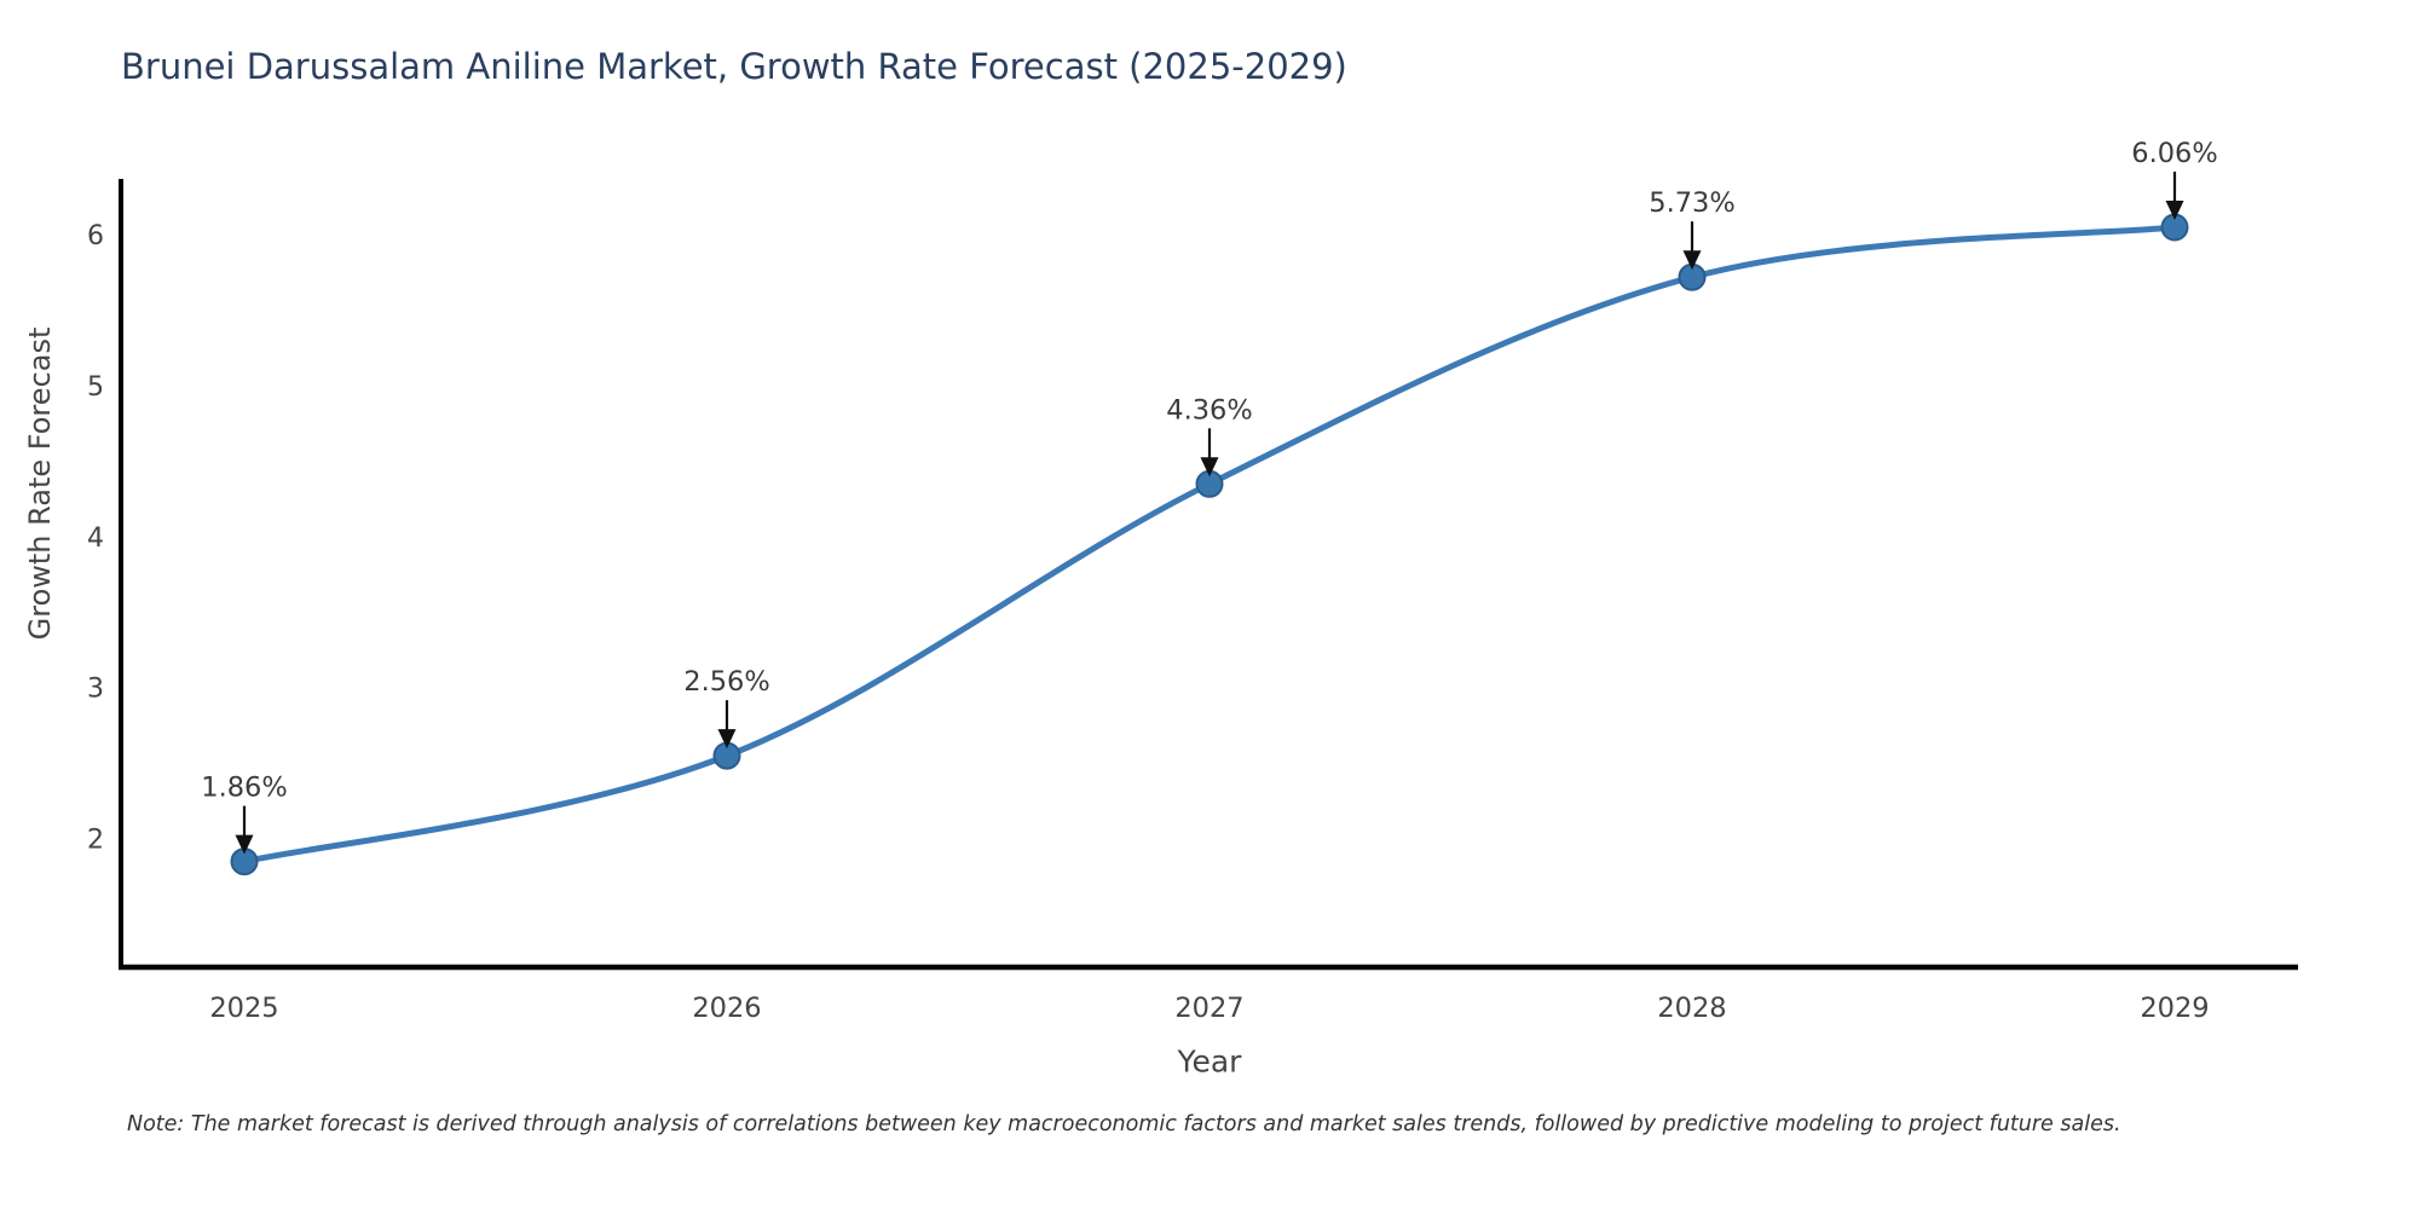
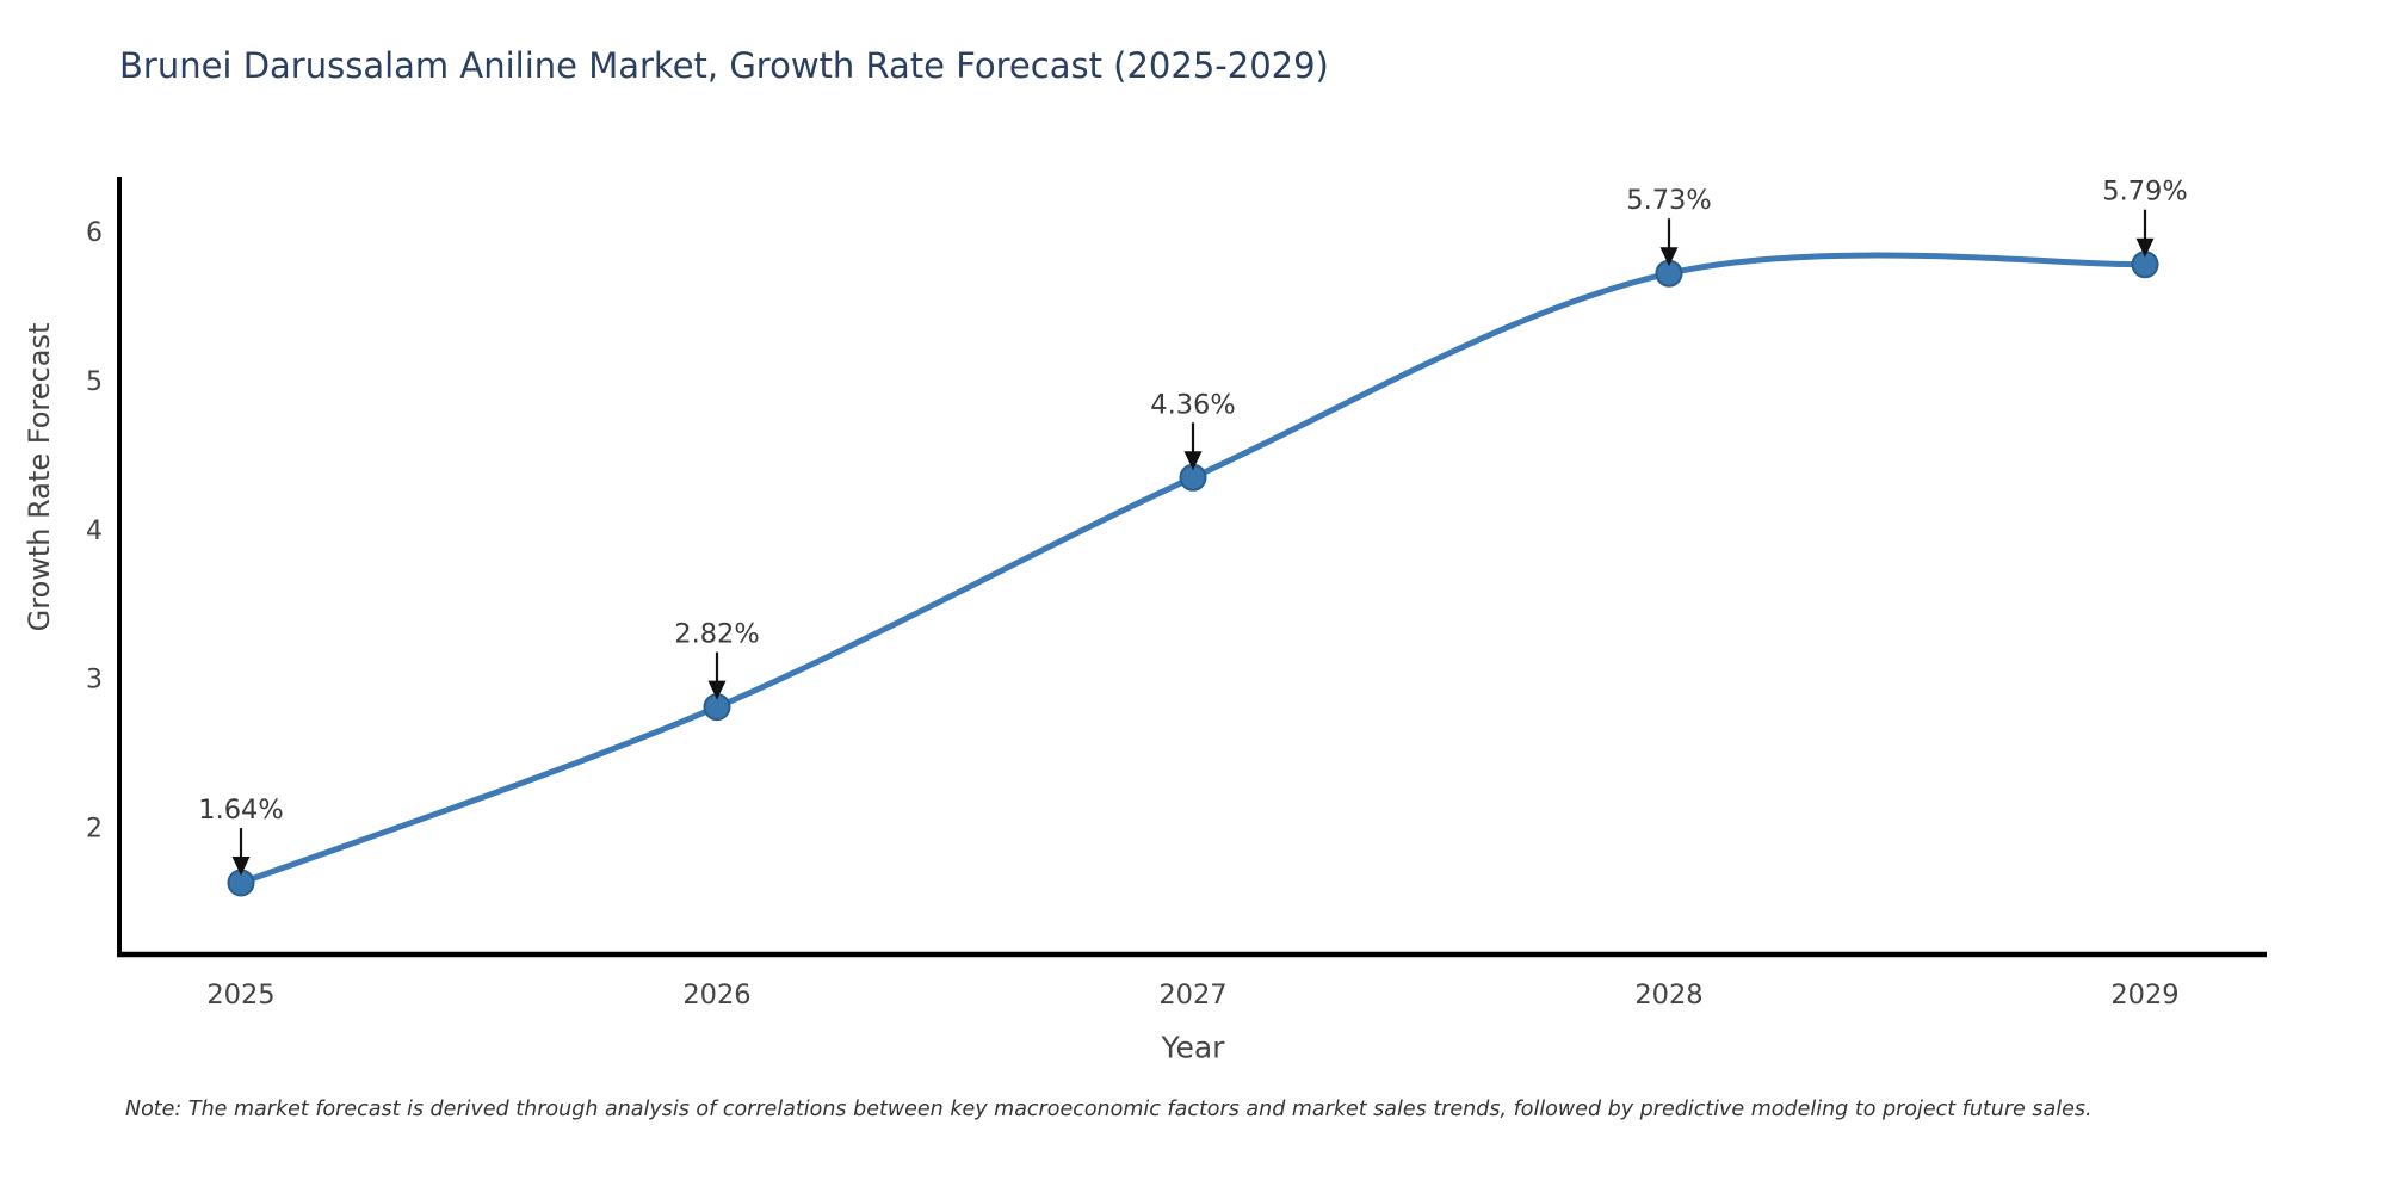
2025: 1.86% -> 1.64%
2026: 2.56% -> 2.82%
2029: 6.06% -> 5.79%
